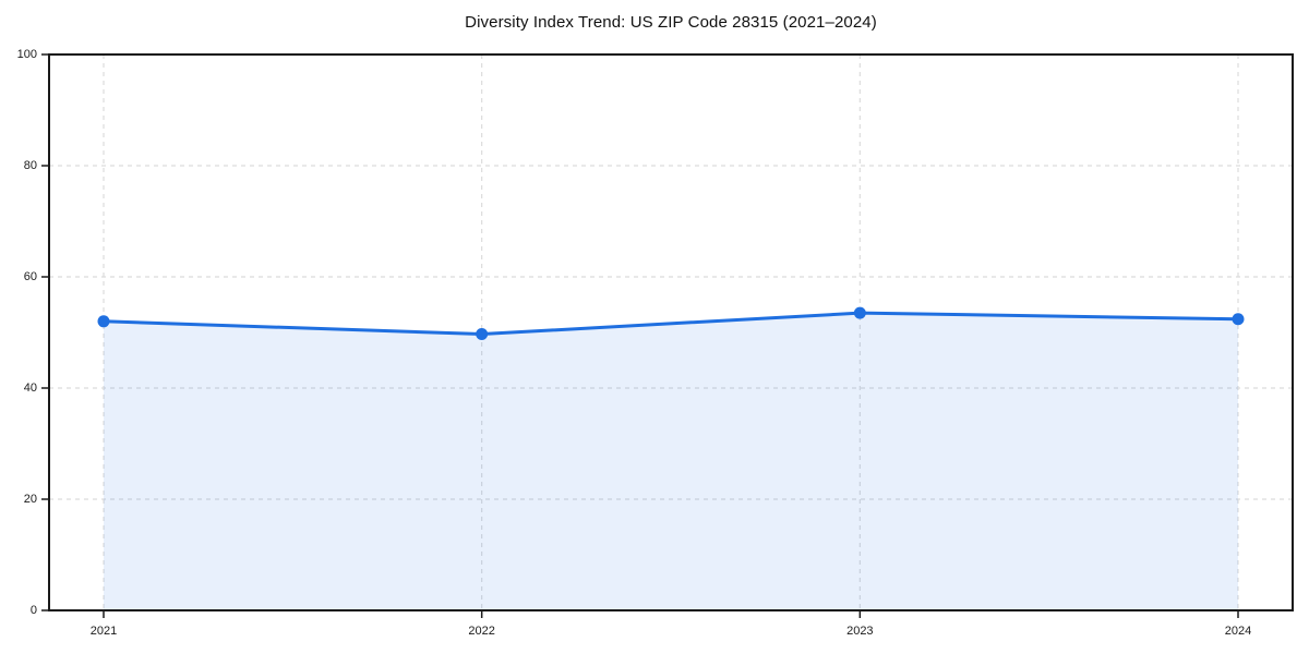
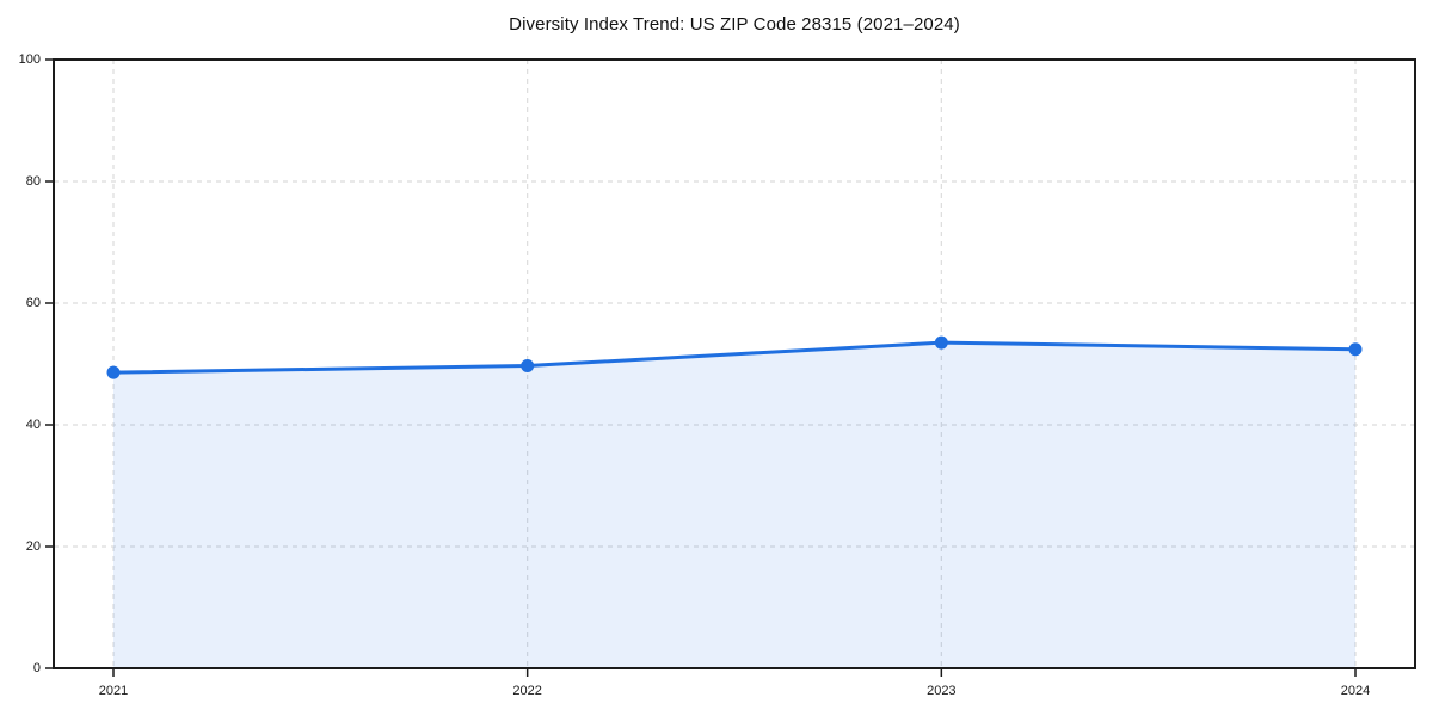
2021: 52 -> 49
